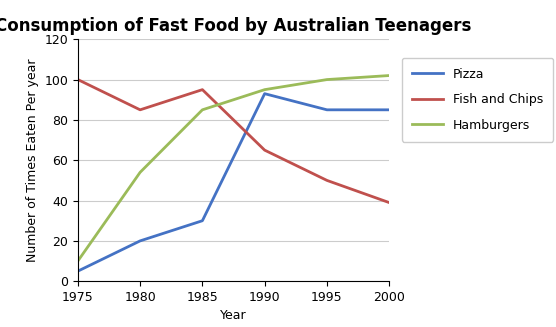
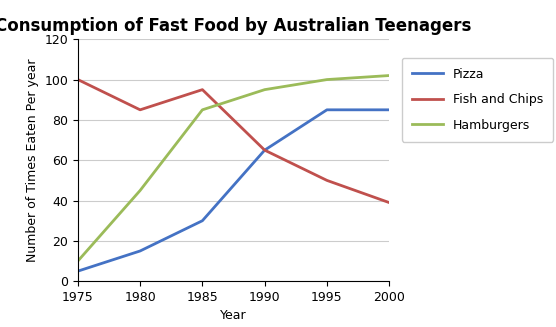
Pizza/1980: 20 -> 15
Hamburgers/1980: 54 -> 45
Pizza/1990: 93 -> 65
